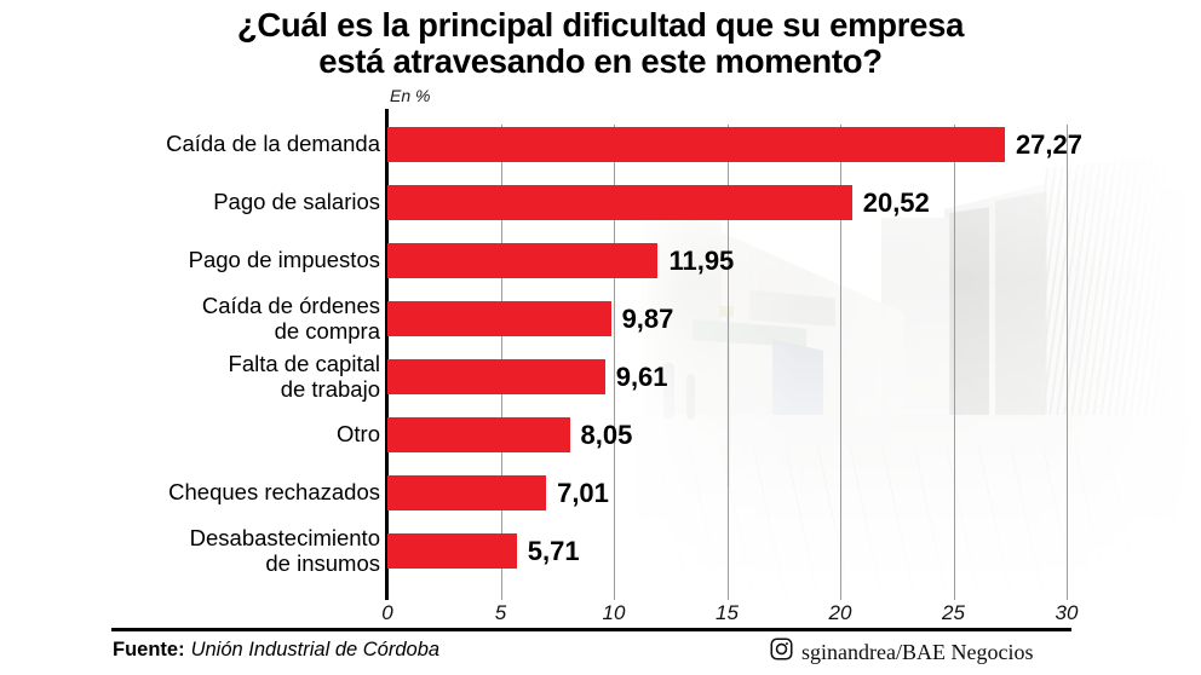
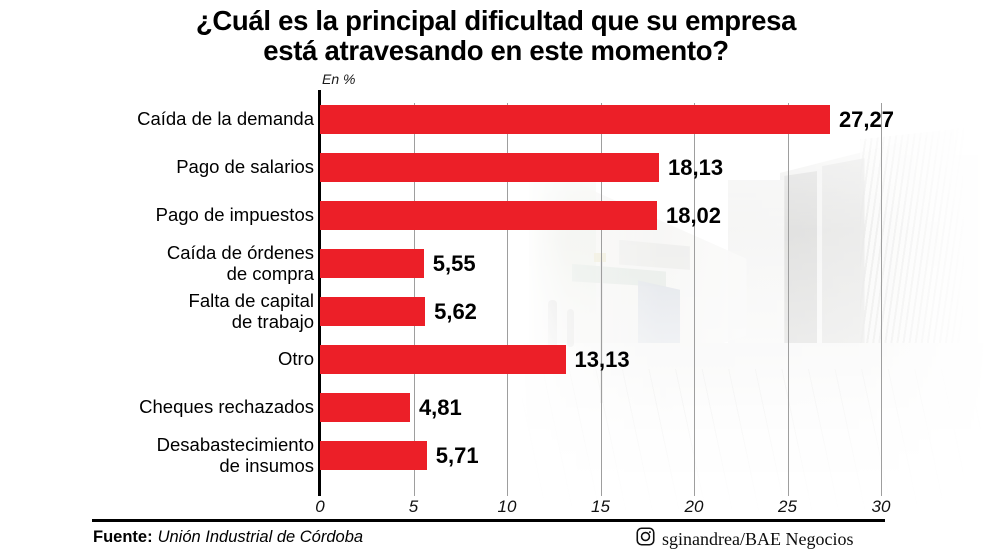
Pago de salarios: 20,52 -> 18,13
Pago de impuestos: 11,95 -> 18,02
Caída de órdenes de compra: 9,87 -> 5,55
Falta de capital de trabajo: 9,61 -> 5,62
Otro: 8,05 -> 13,13
Cheques rechazados: 7,01 -> 4,81
